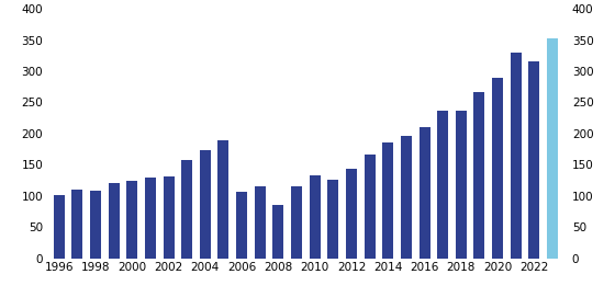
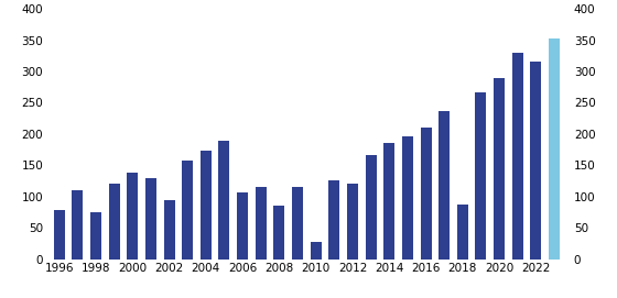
1996: 101 -> 78
1998: 109 -> 76
2000: 125 -> 138
2002: 132 -> 94
2010: 133 -> 28
2012: 144 -> 120
2018: 236 -> 88
